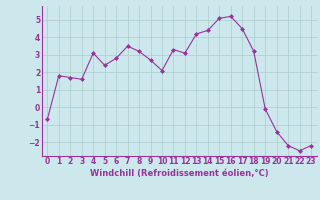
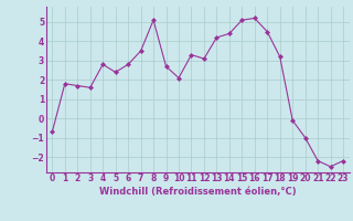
4: 3.1 -> 2.8
8: 3.2 -> 5.1
20: -1.4 -> -1.0
